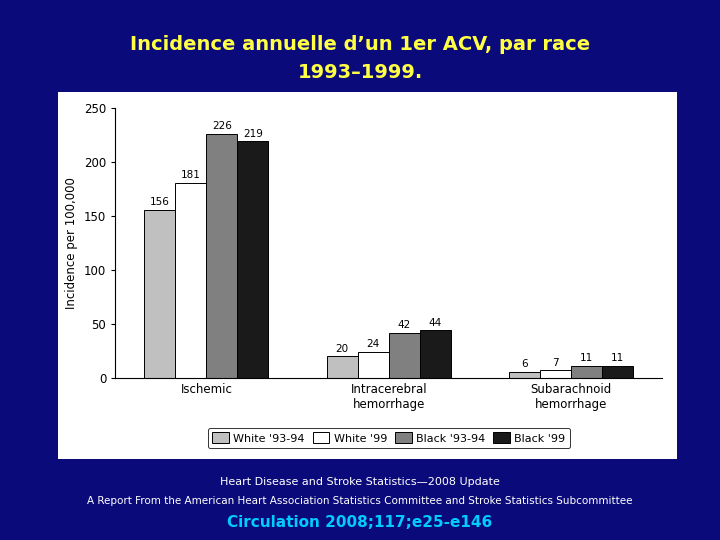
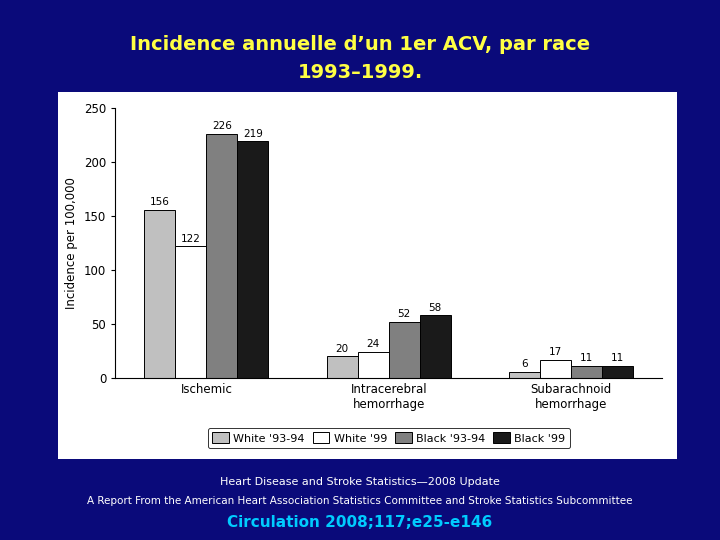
White '99/Ischemic: 181 -> 122
Black '93-94/Intracerebral hemorrhage: 42 -> 52
Black '99/Intracerebral hemorrhage: 44 -> 58
White '99/Subarachnoid hemorrhage: 7 -> 17
